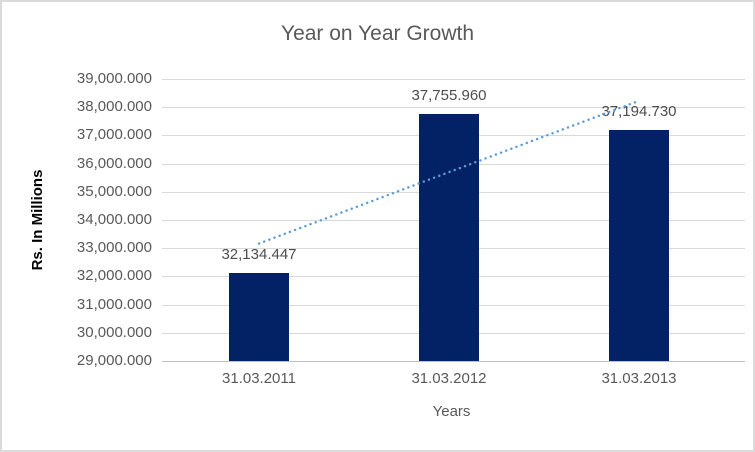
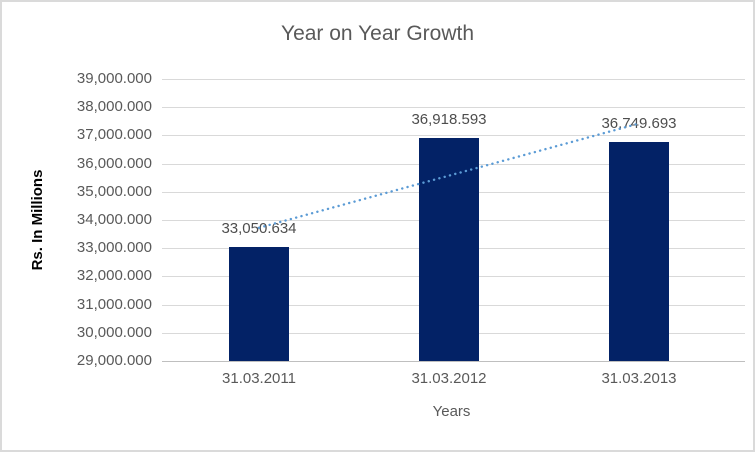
31.03.2011: 32,134.447 -> 33,050.634
31.03.2012: 37,755.960 -> 36,918.593
31.03.2013: 37,194.730 -> 36,749.693
